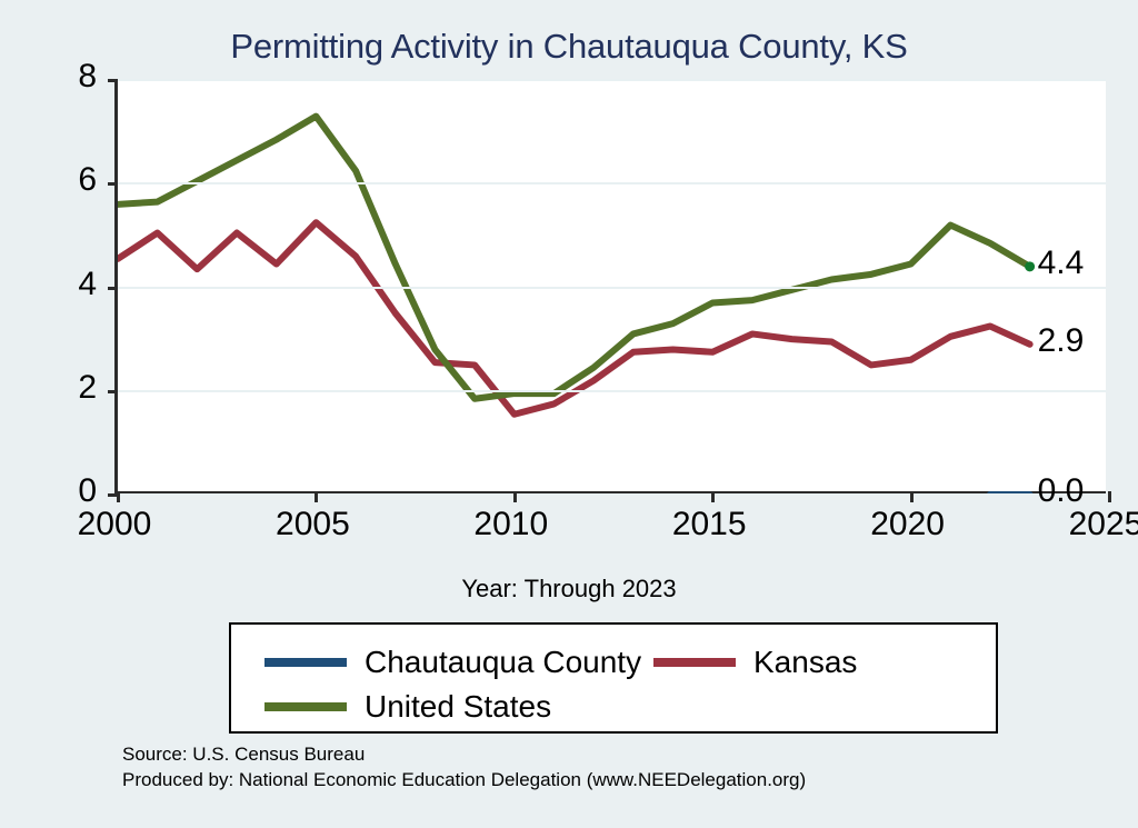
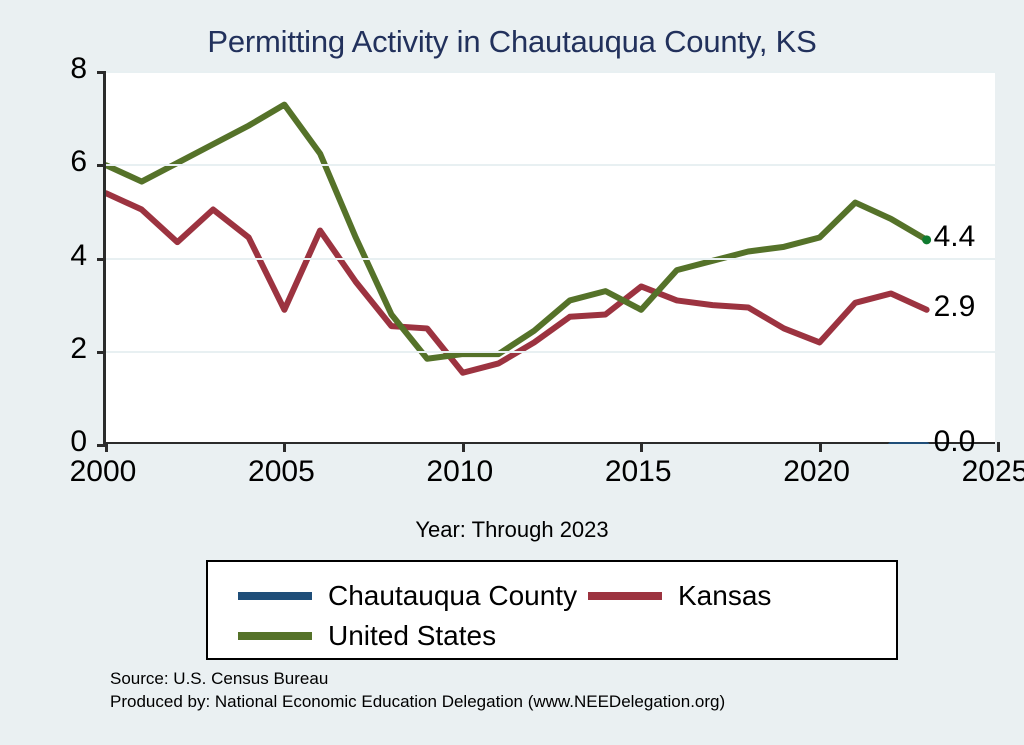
Kansas/2000: 4.5 -> 5.4
United States/2000: 5.6 -> 6.0
Kansas/2005: 5.2 -> 2.9
Kansas/2015: 2.8 -> 3.4
United States/2015: 3.7 -> 2.9
Kansas/2020: 2.6 -> 2.2
